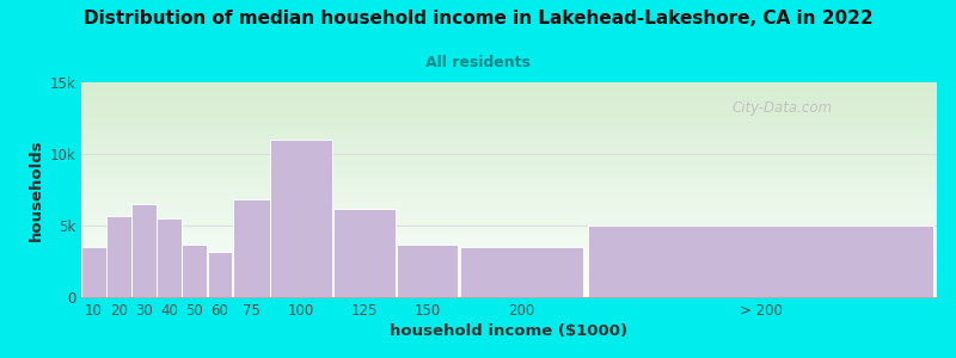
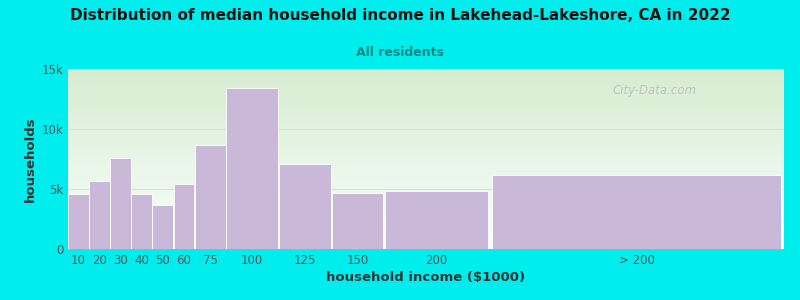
10: 3.5k -> 4.6k
30: 6.5k -> 7.6k
40: 5.5k -> 4.6k
60: 3.2k -> 5.4k
75: 6.8k -> 8.7k
100: 11.0k -> 13.4k
125: 6.2k -> 7.1k
150: 3.7k -> 4.7k
200: 3.5k -> 4.8k
> 200: 5.0k -> 6.2k
